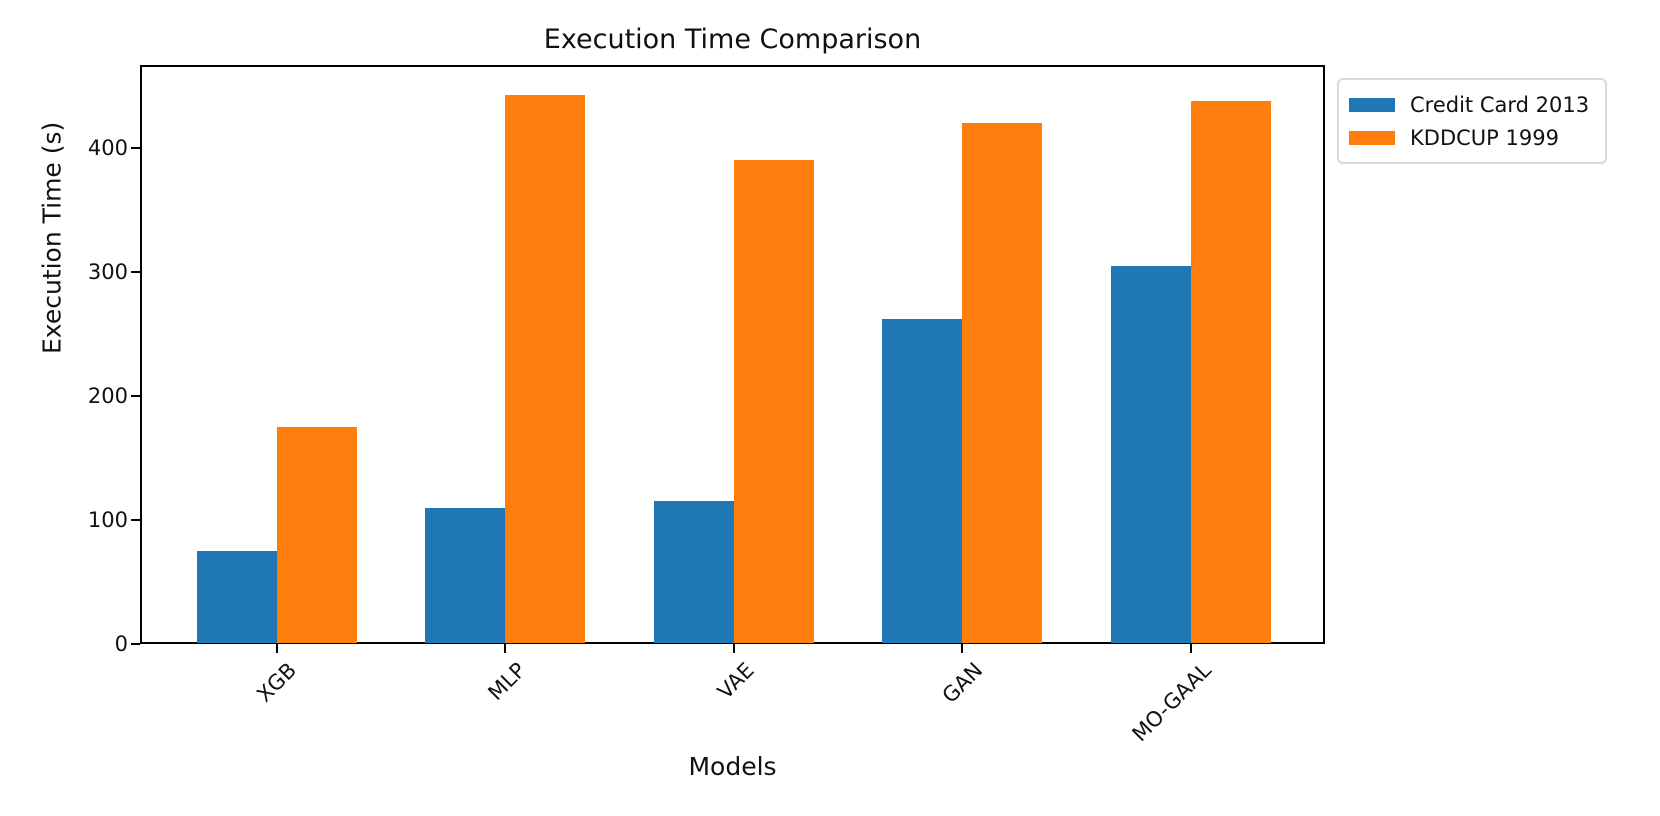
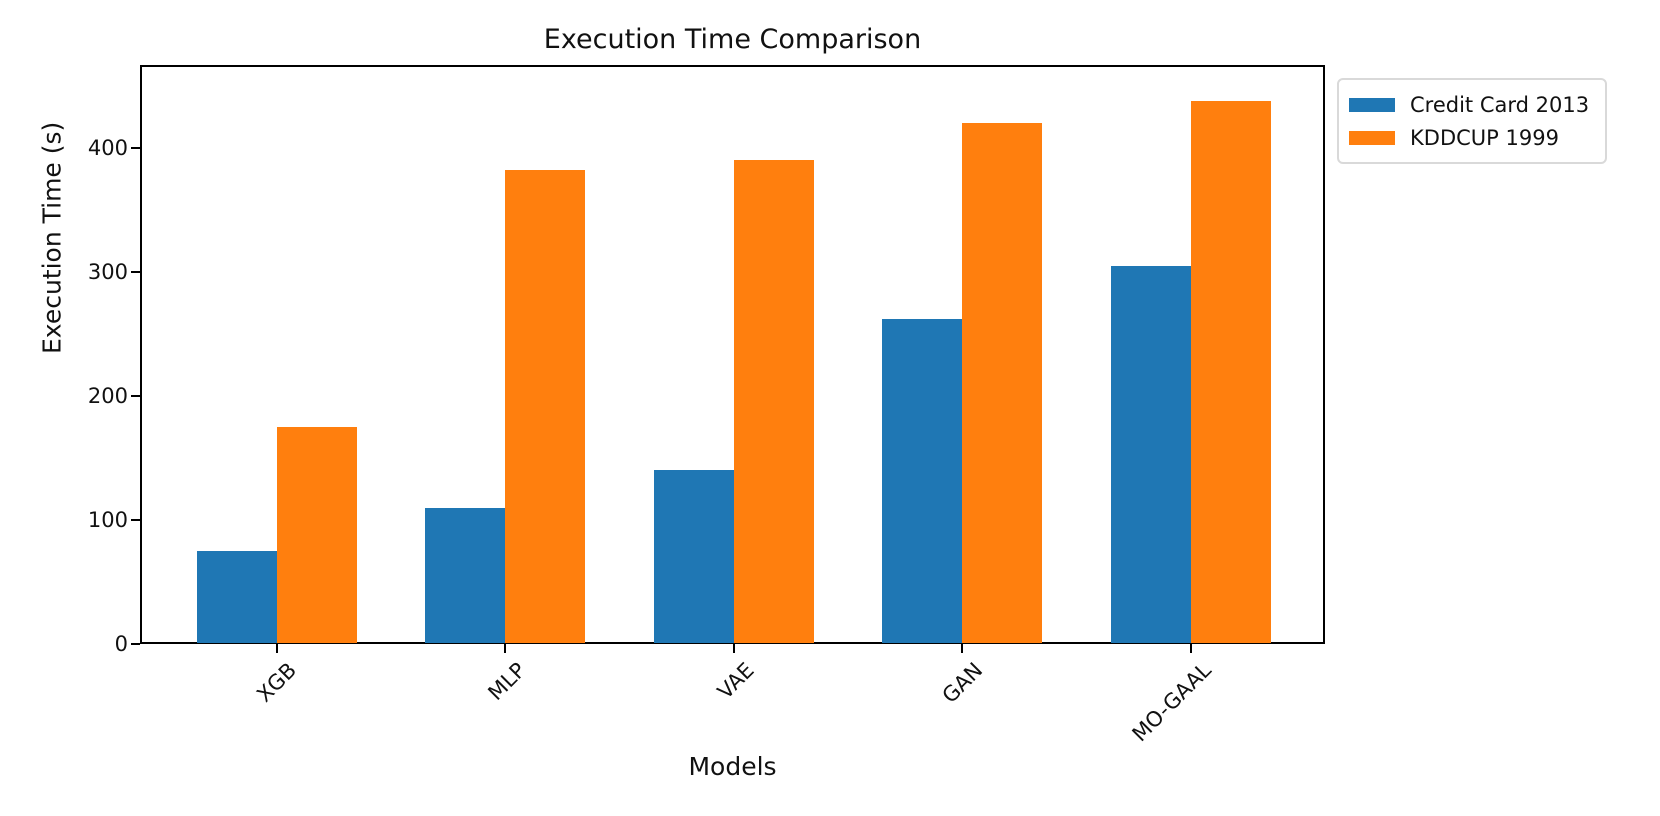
KDDCUP 1999/MLP: 443 -> 382
Credit Card 2013/VAE: 115 -> 140
